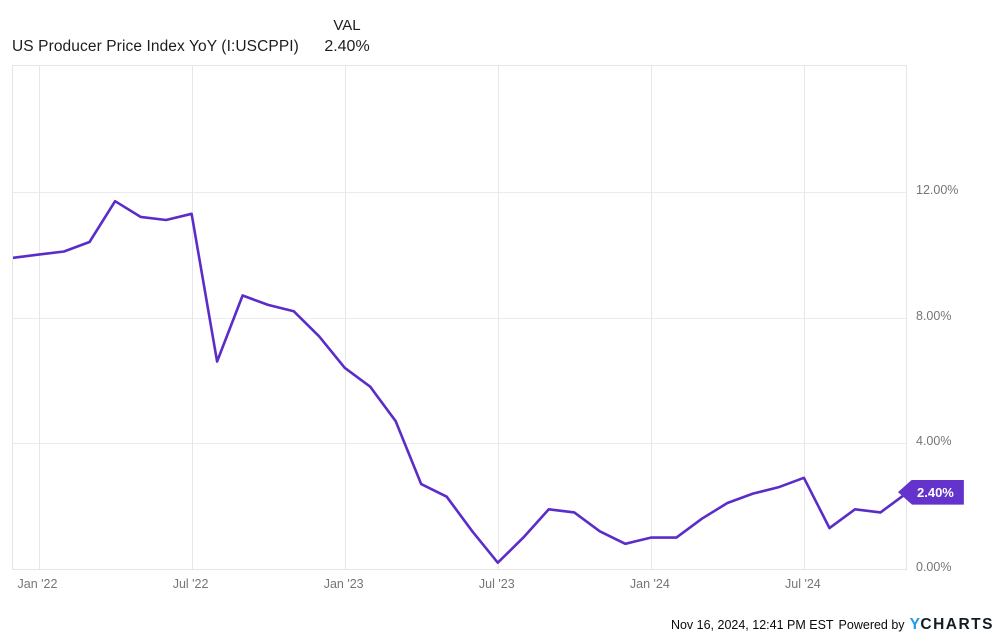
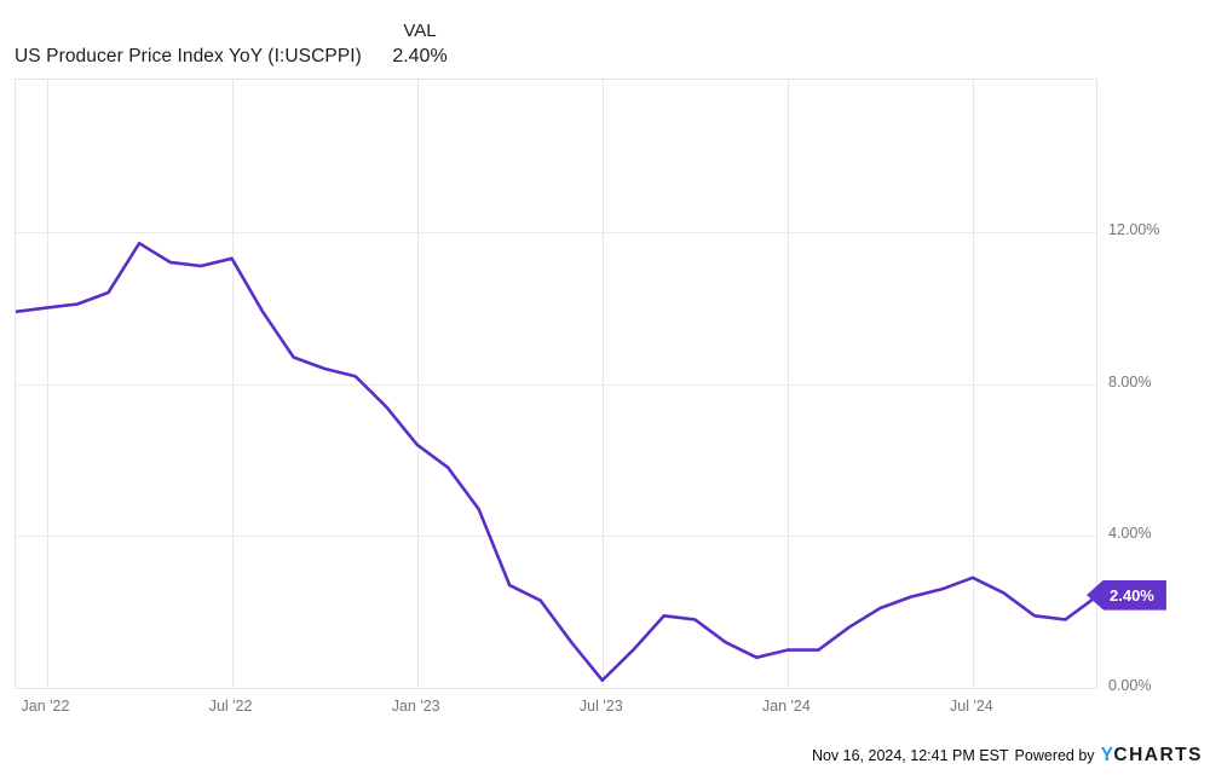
Jul '22: 6.6% -> 9.9%
Jul '24: 1.3% -> 2.5%
